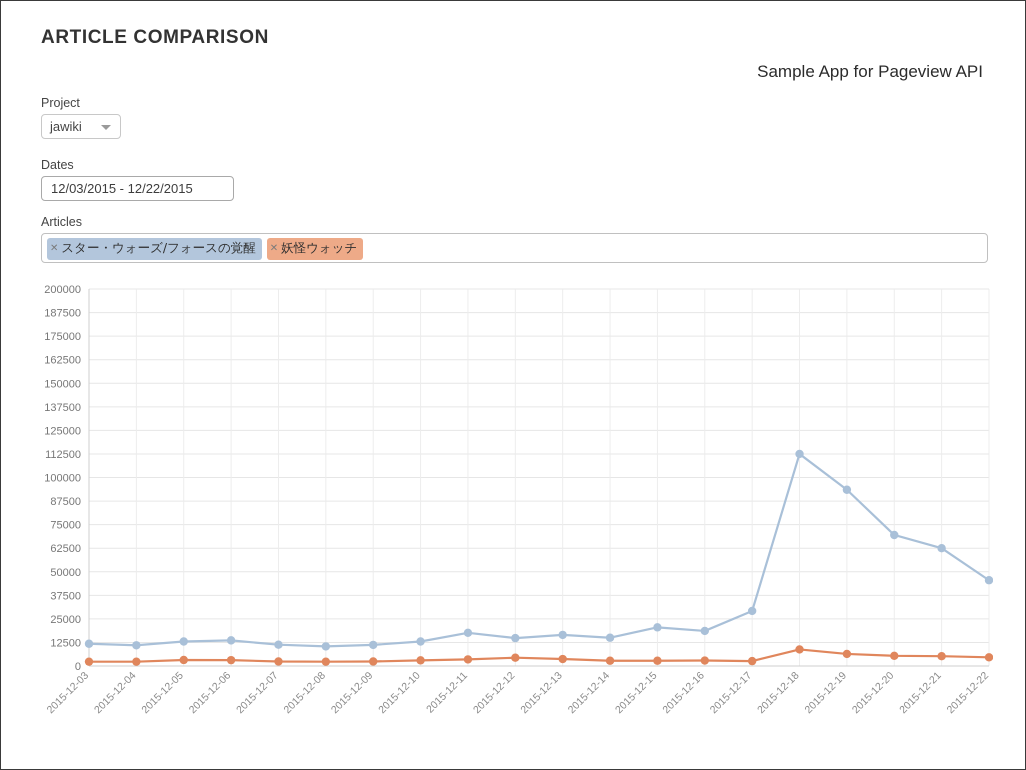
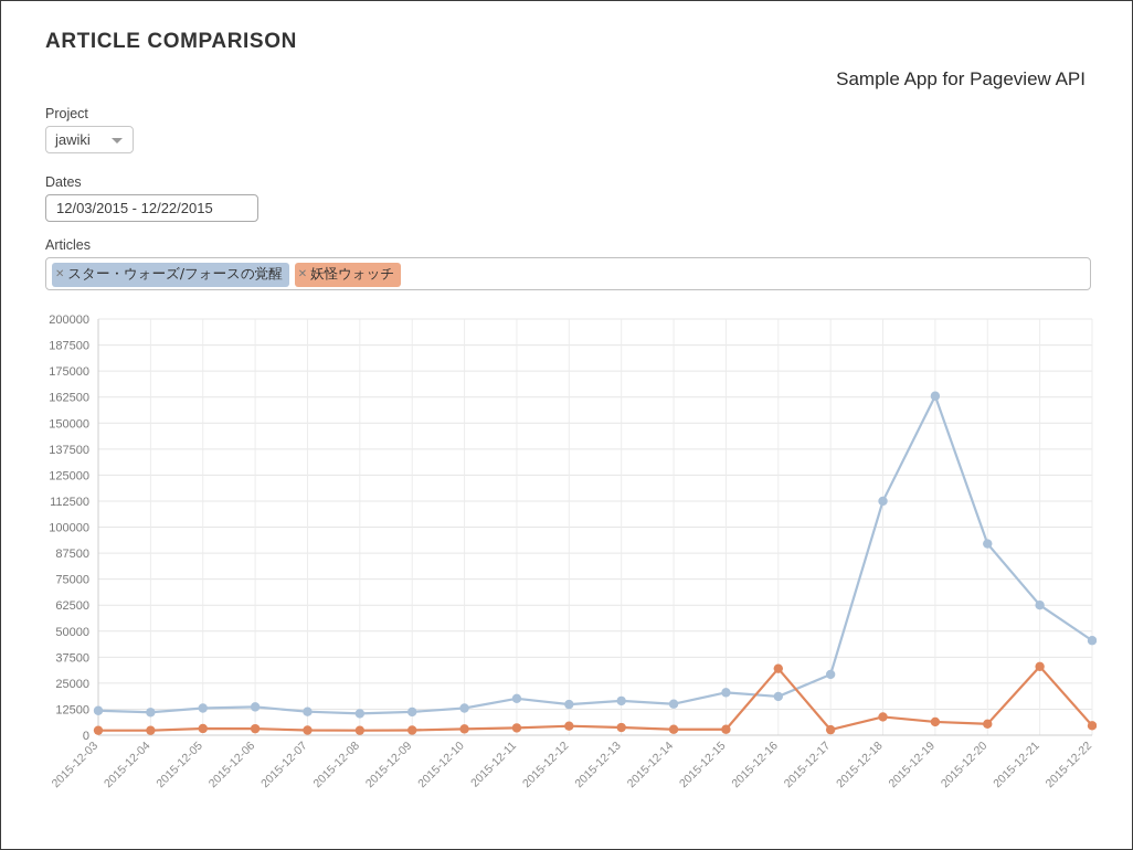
妖怪ウォッチ/2015-12-16: 3000 -> 32000
スター・ウォーズ/フォースの覚醒/2015-12-19: 94000 -> 163000
スター・ウォーズ/フォースの覚醒/2015-12-20: 70000 -> 92000
妖怪ウォッチ/2015-12-21: 5000 -> 33000
